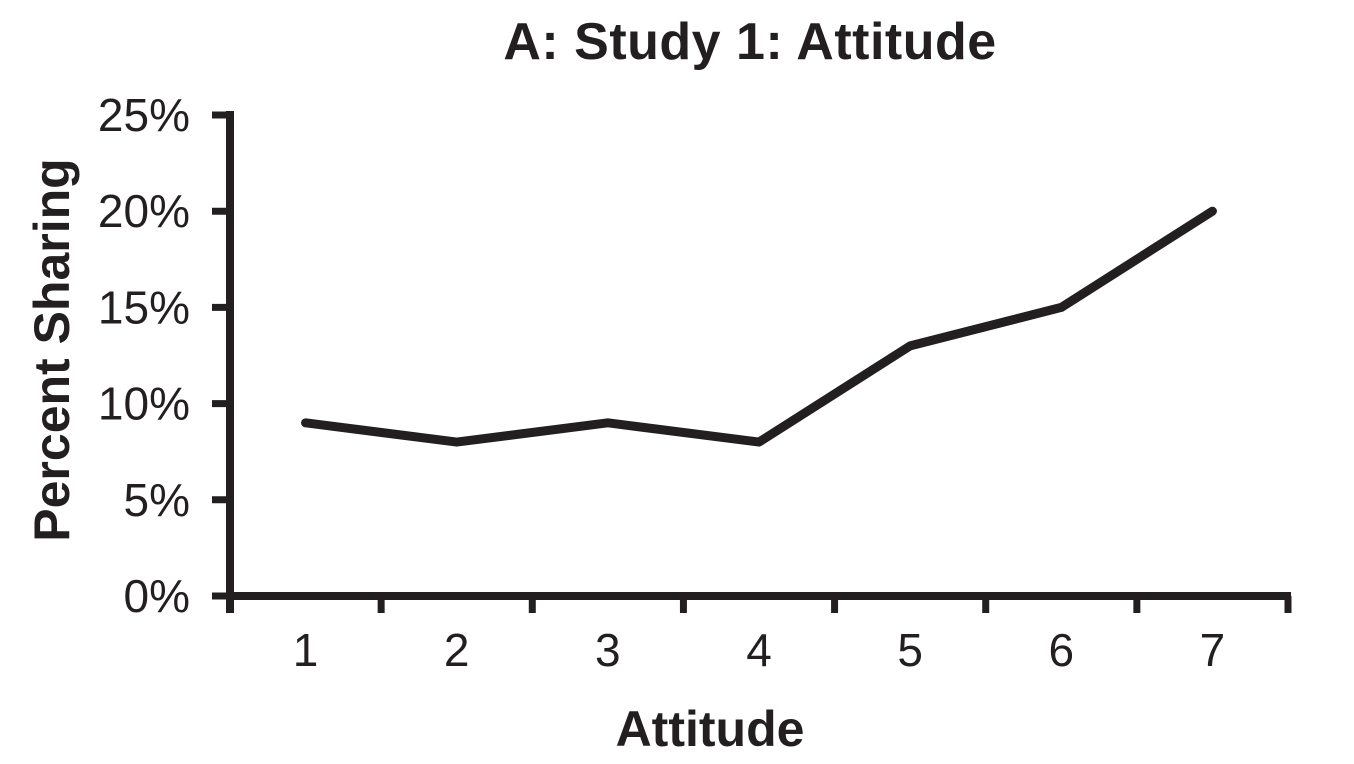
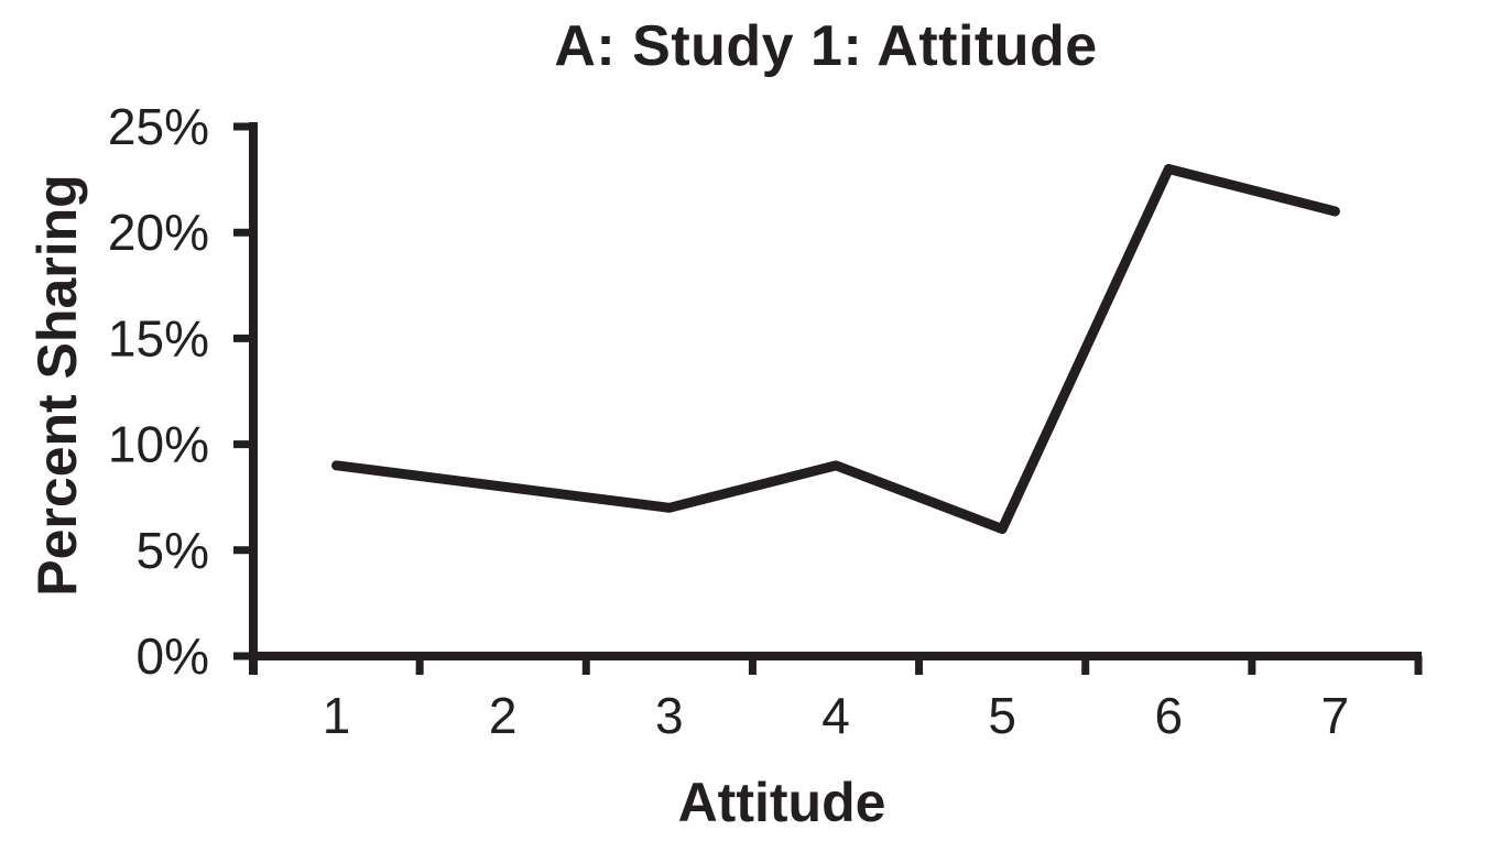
3: 9% -> 7%
4: 8% -> 9%
5: 13% -> 6%
6: 15% -> 23%
7: 20% -> 21%
